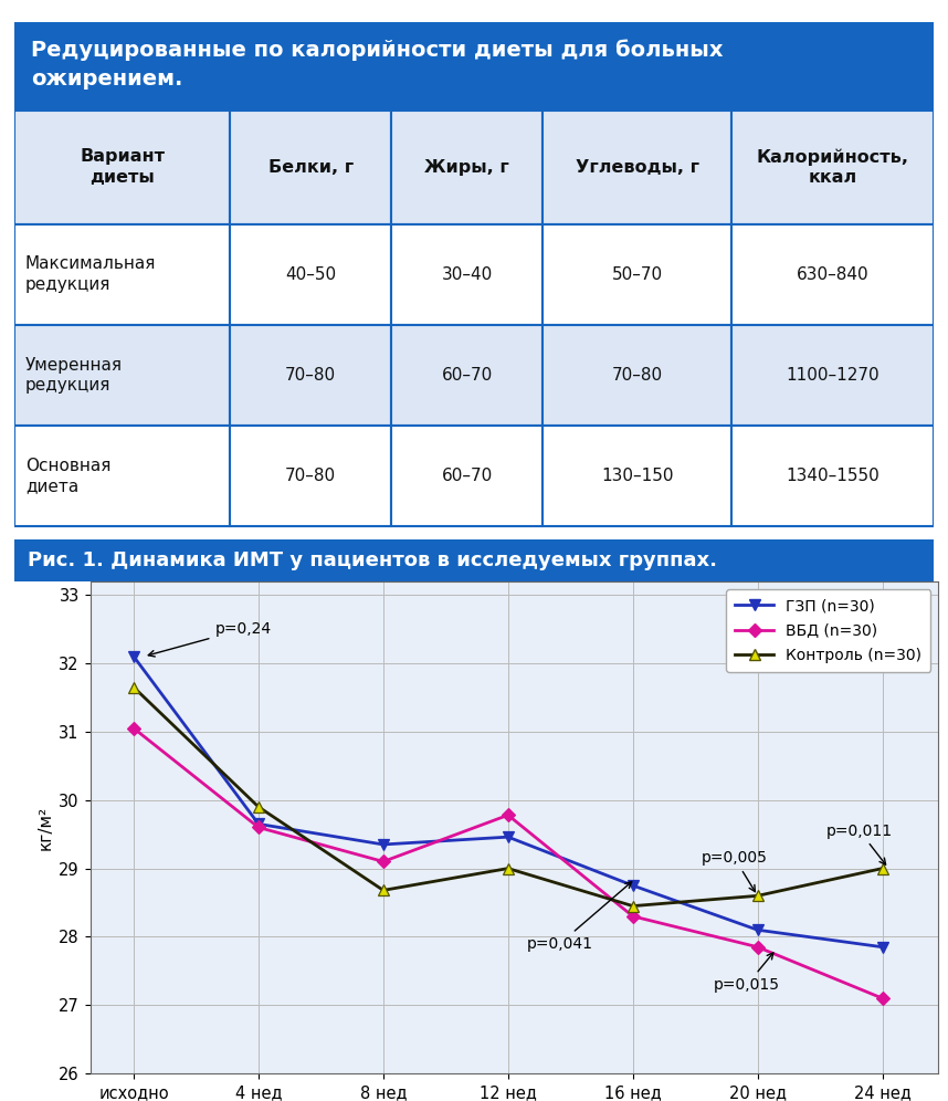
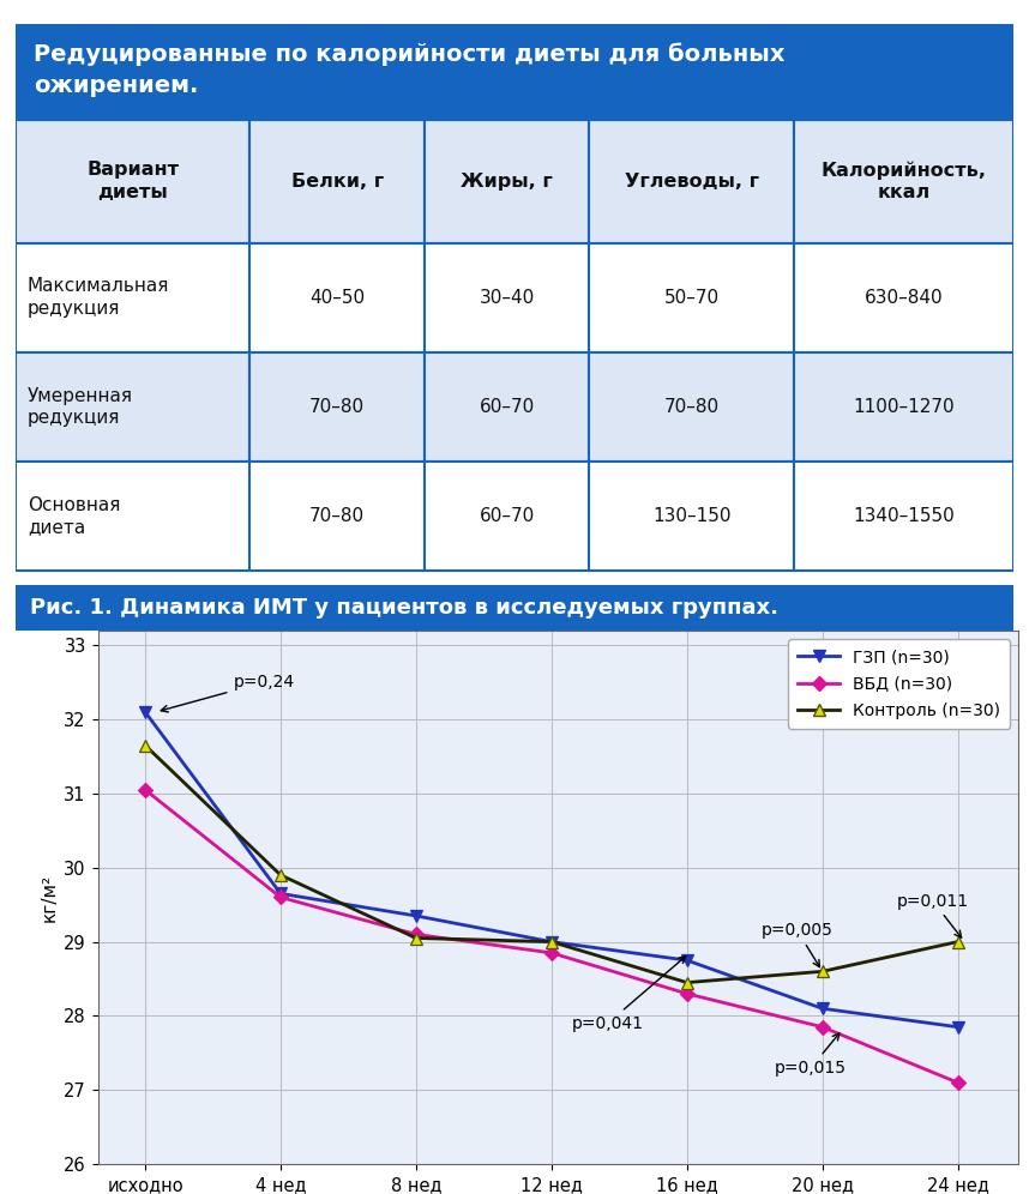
Контроль (n=30)/8 нед: 28.68 -> 29.05
ГЗП (n=30)/12 нед: 29.46 -> 29.00
ВБД (n=30)/12 нед: 29.78 -> 28.85
